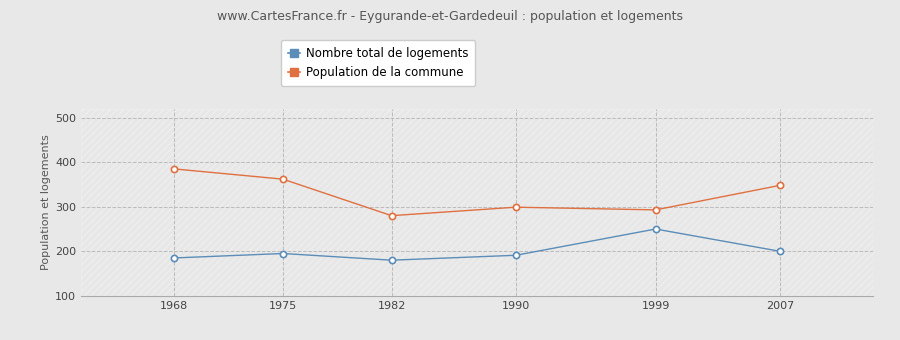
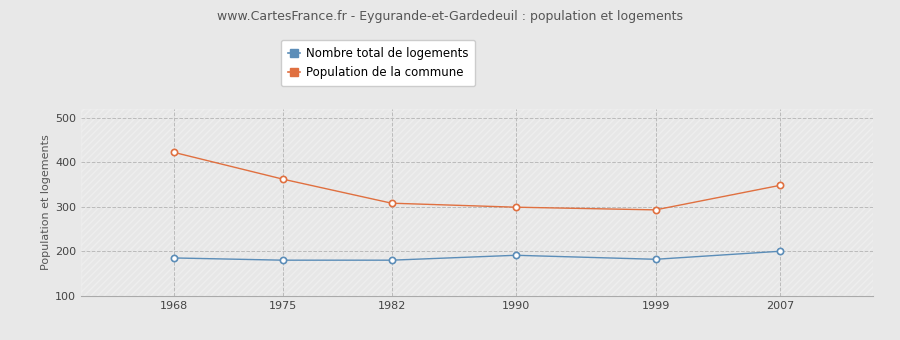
Population de la commune/1968: 385 -> 422
Nombre total de logements/1975: 195 -> 180
Population de la commune/1982: 280 -> 308
Nombre total de logements/1999: 250 -> 182
